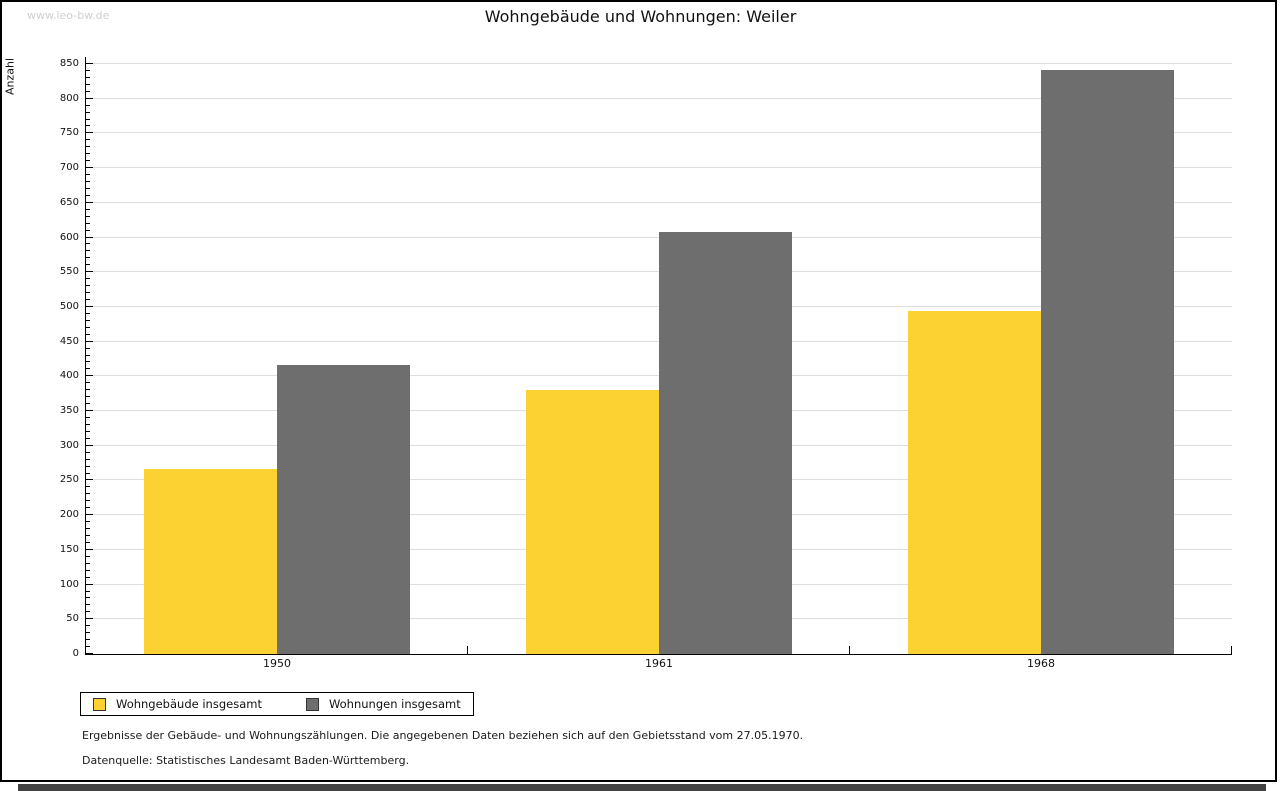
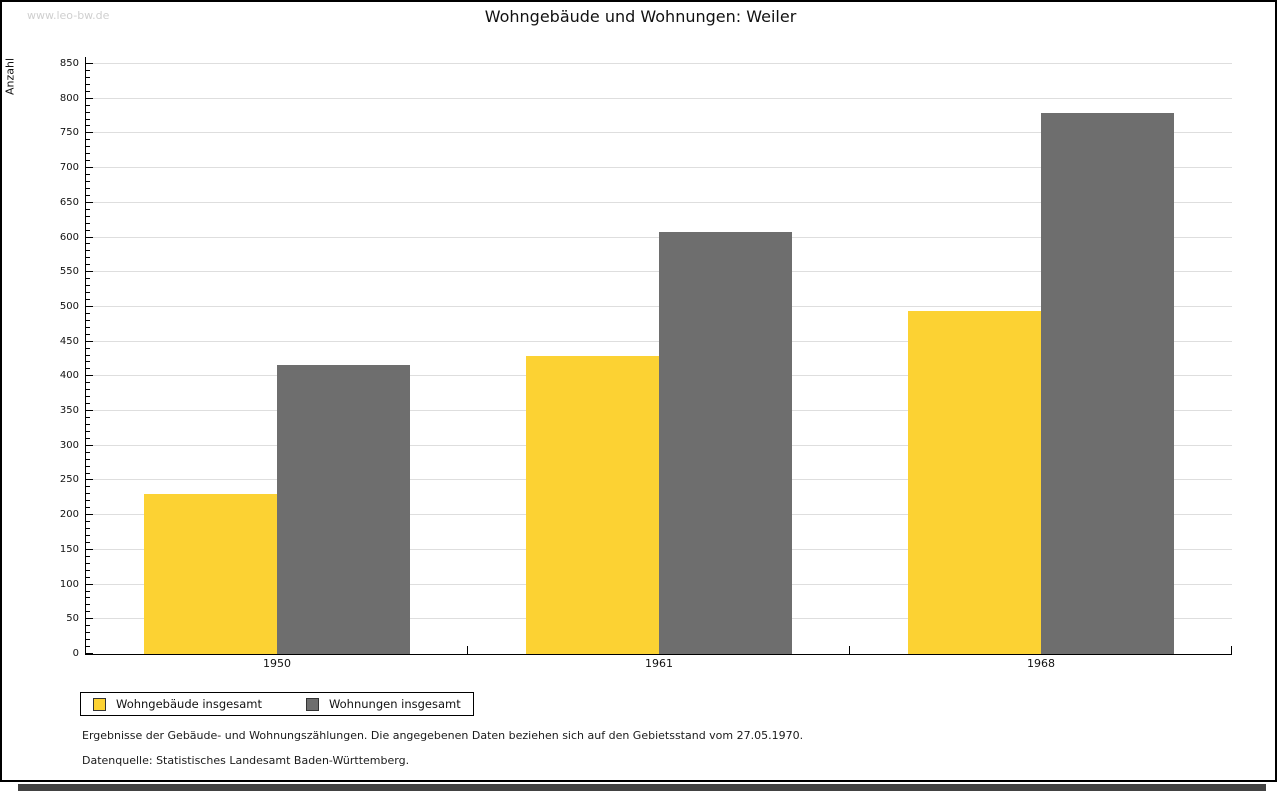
Wohngebäude insgesamt/1950: 270 -> 230
Wohngebäude insgesamt/1961: 380 -> 430
Wohnungen insgesamt/1968: 840 -> 780
